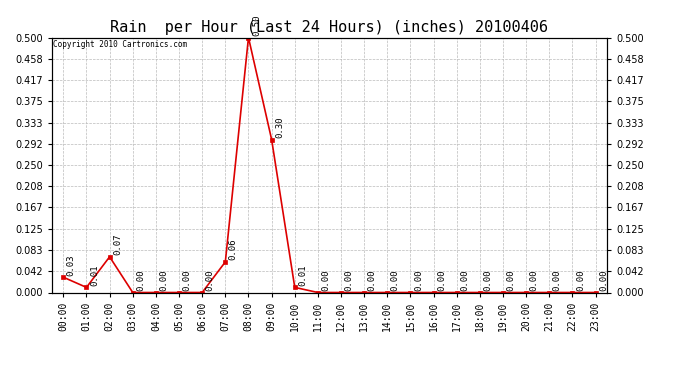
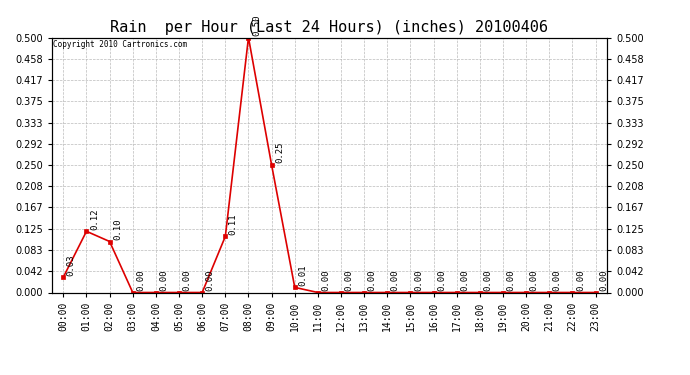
01:00: 0.01 -> 0.12
02:00: 0.07 -> 0.10
07:00: 0.06 -> 0.11
09:00: 0.30 -> 0.25
